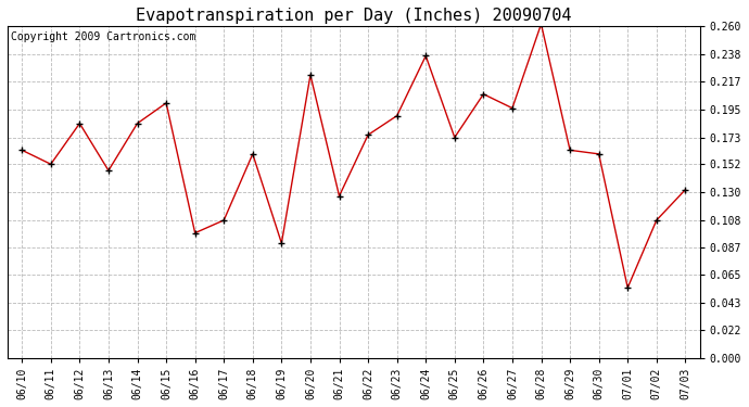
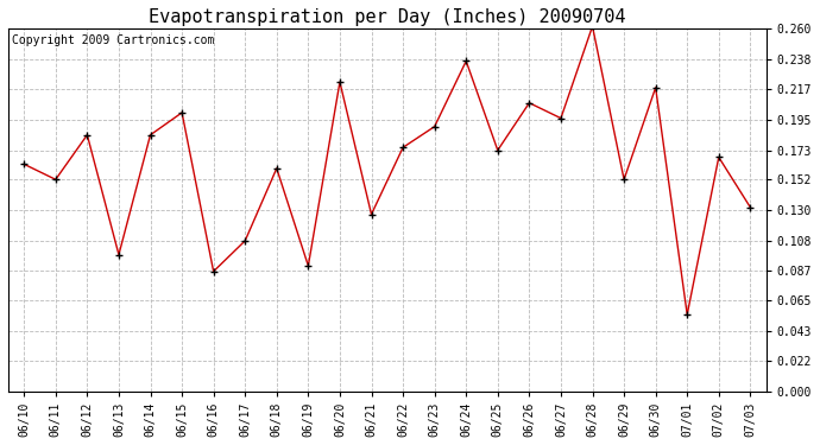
06/13: 0.147 -> 0.098
06/16: 0.098 -> 0.086
06/29: 0.163 -> 0.152
06/30: 0.160 -> 0.218
07/02: 0.108 -> 0.168
